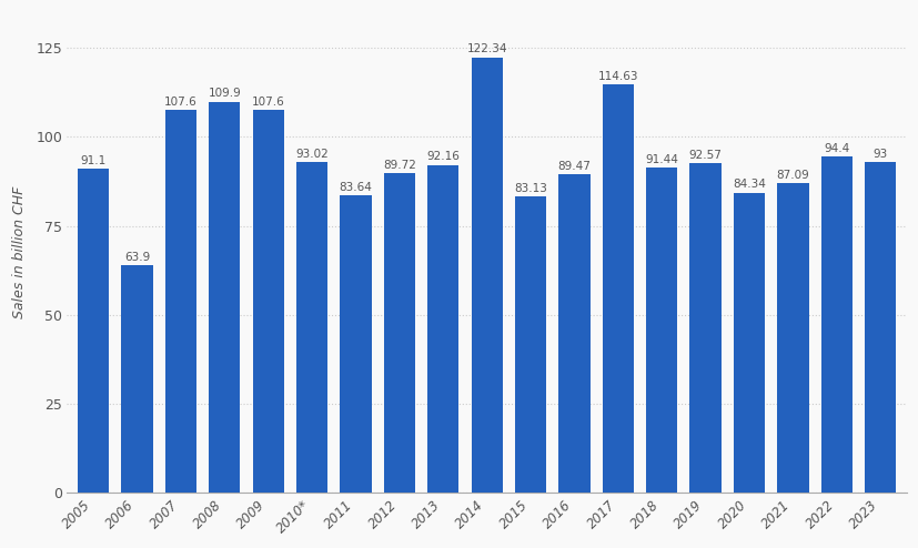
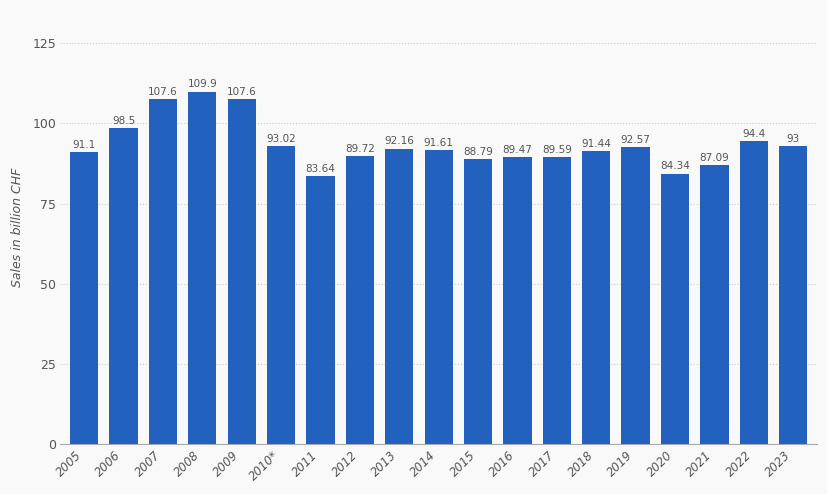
2006: 63.9 -> 98.5
2014: 122.34 -> 91.61
2015: 83.13 -> 88.79
2017: 114.63 -> 89.59
